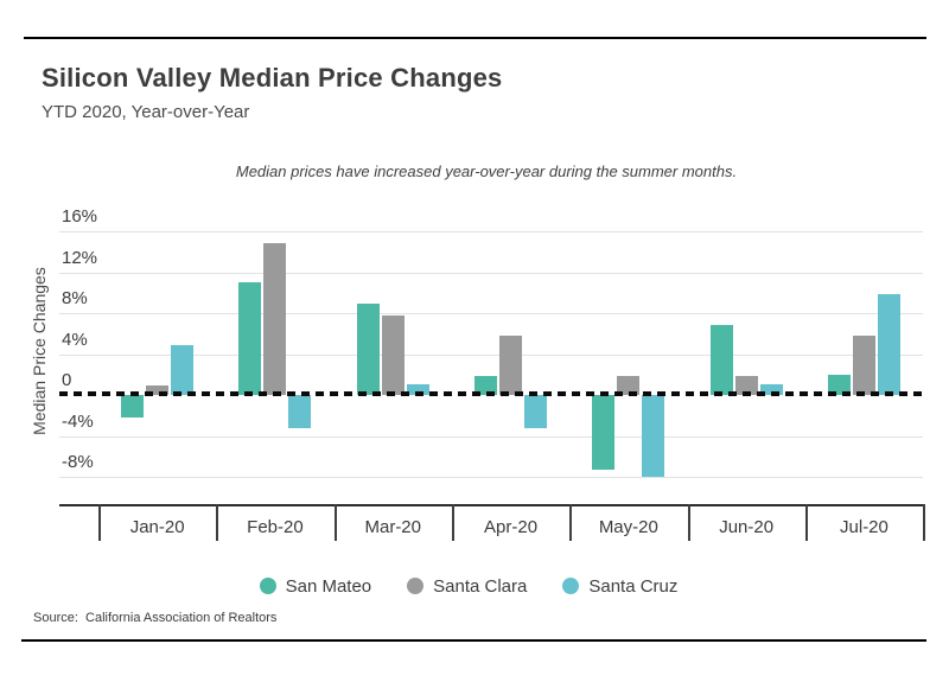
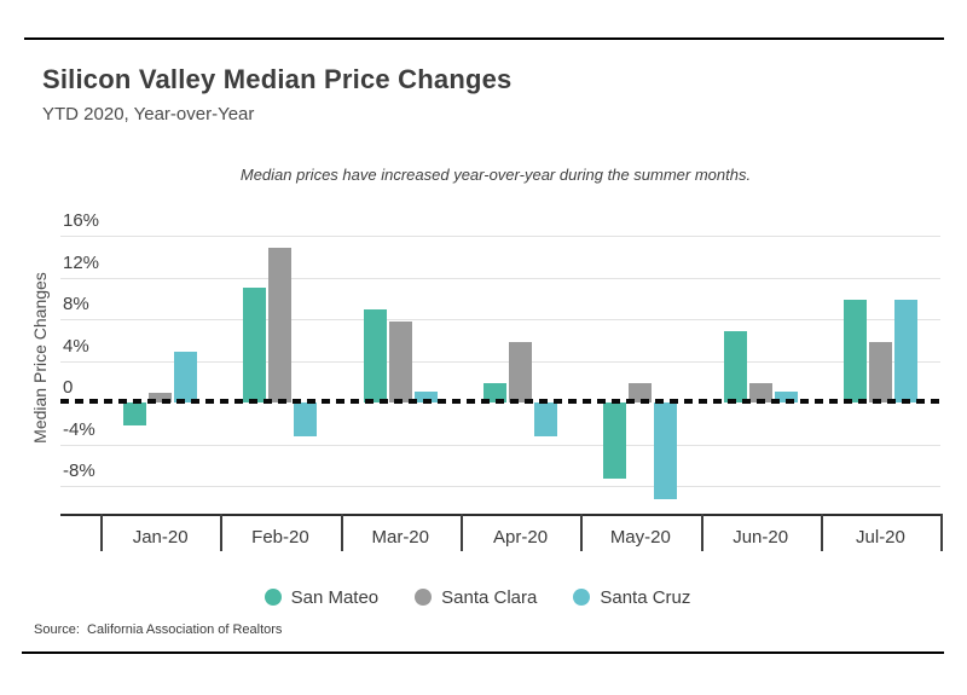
Santa Cruz/May-20: -8% -> -9%
San Mateo/Jul-20: 2% -> 10%
